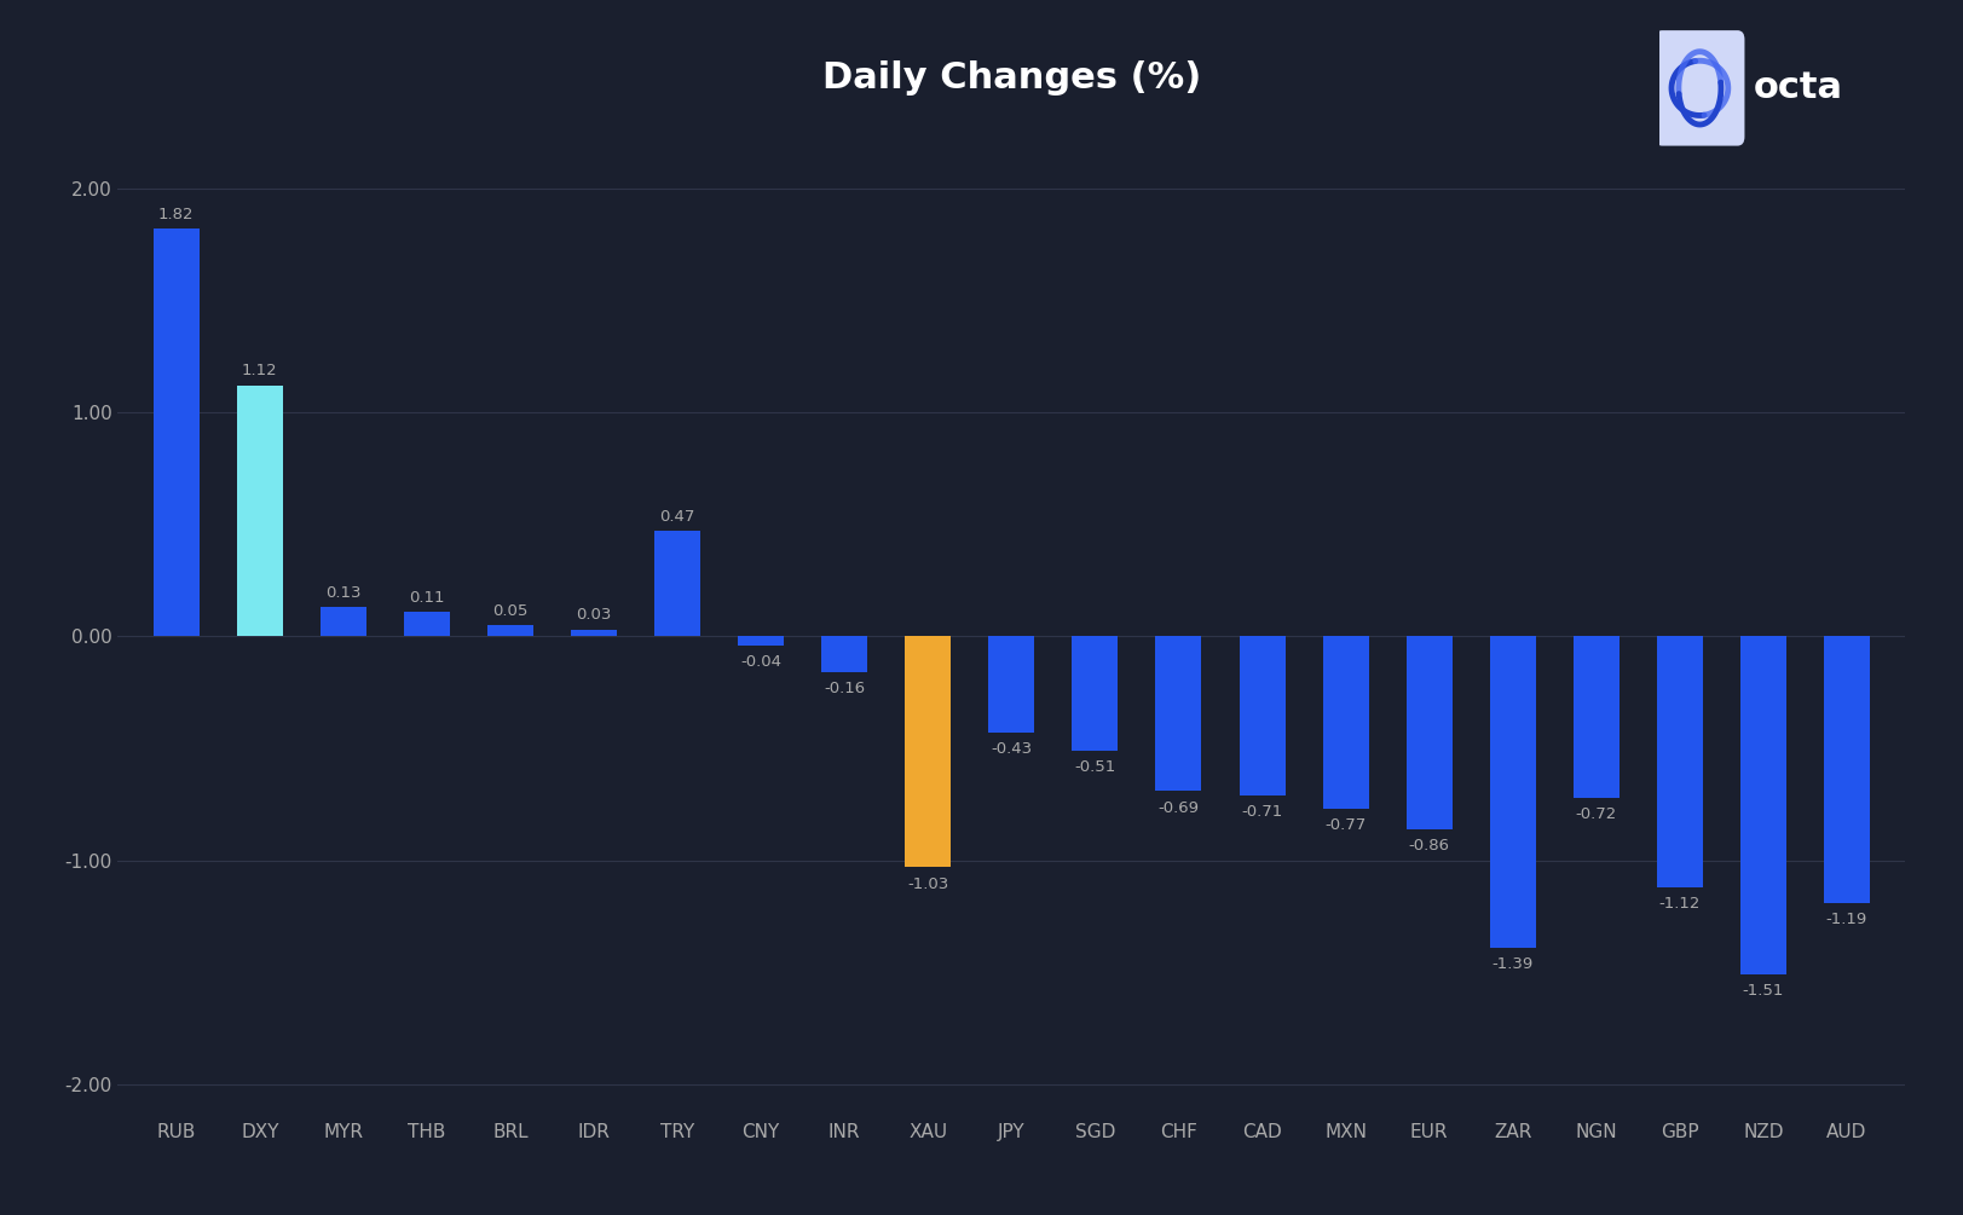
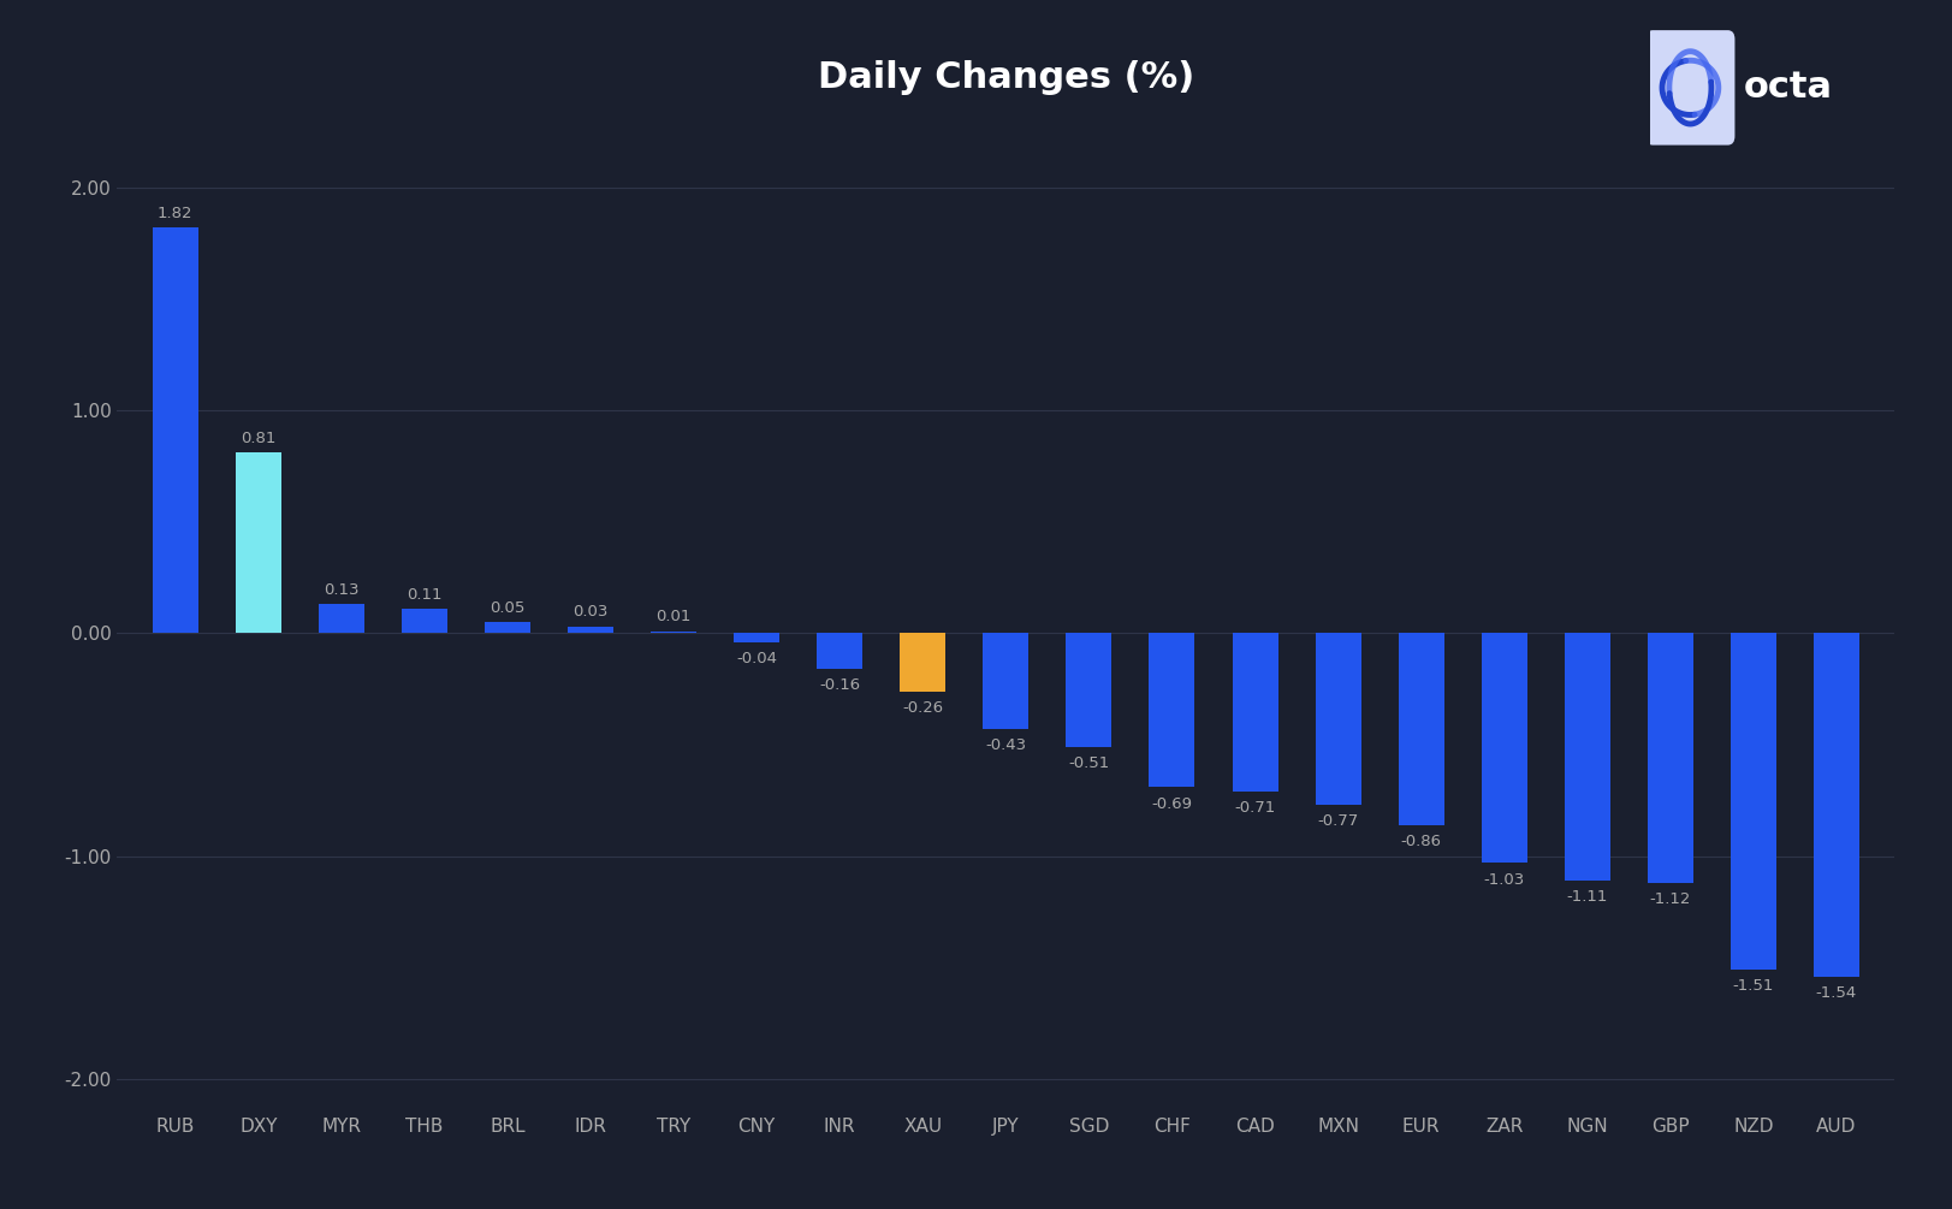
Daily Changes (%)/DXY: 1.12 -> 0.81
Daily Changes (%)/TRY: 0.47 -> 0.01
Daily Changes (%)/XAU: -1.03 -> -0.26
Daily Changes (%)/ZAR: -1.39 -> -1.03
Daily Changes (%)/NGN: -0.72 -> -1.11
Daily Changes (%)/AUD: -1.19 -> -1.54
